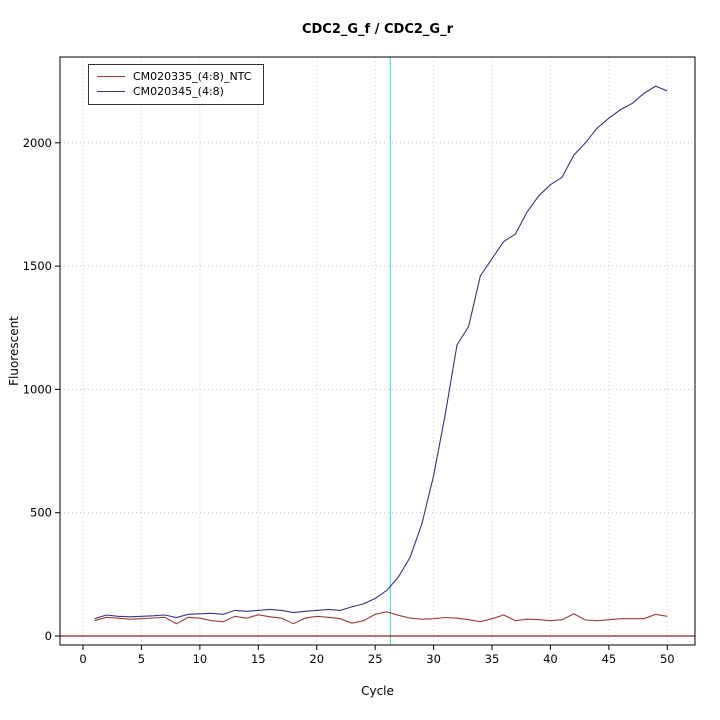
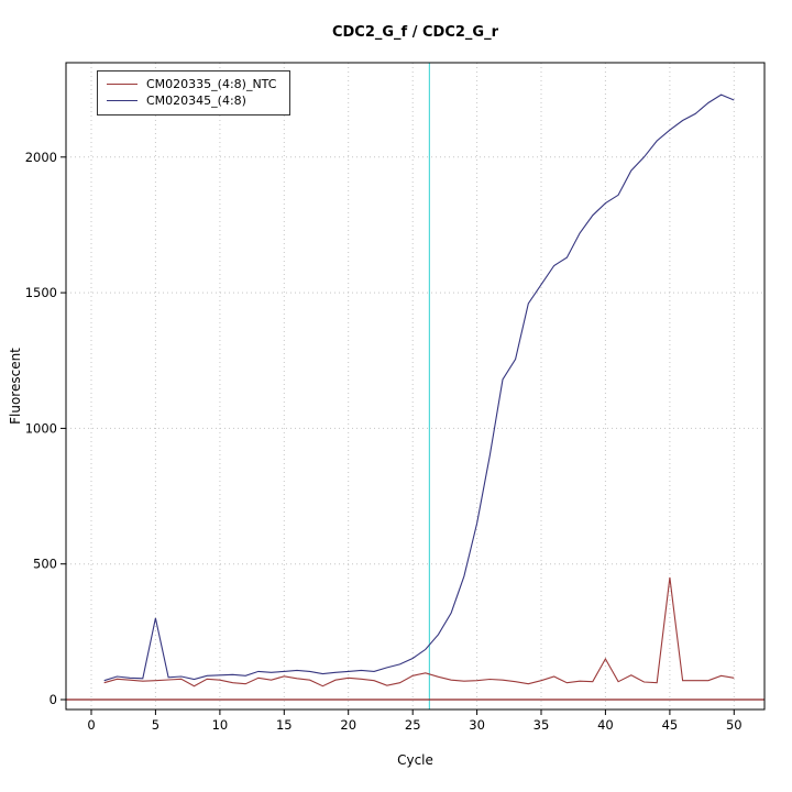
CM020345_(4:8)/5: 80 -> 300
CM020335_(4:8)_NTC/40: 60 -> 150
CM020335_(4:8)_NTC/45: 70 -> 450
